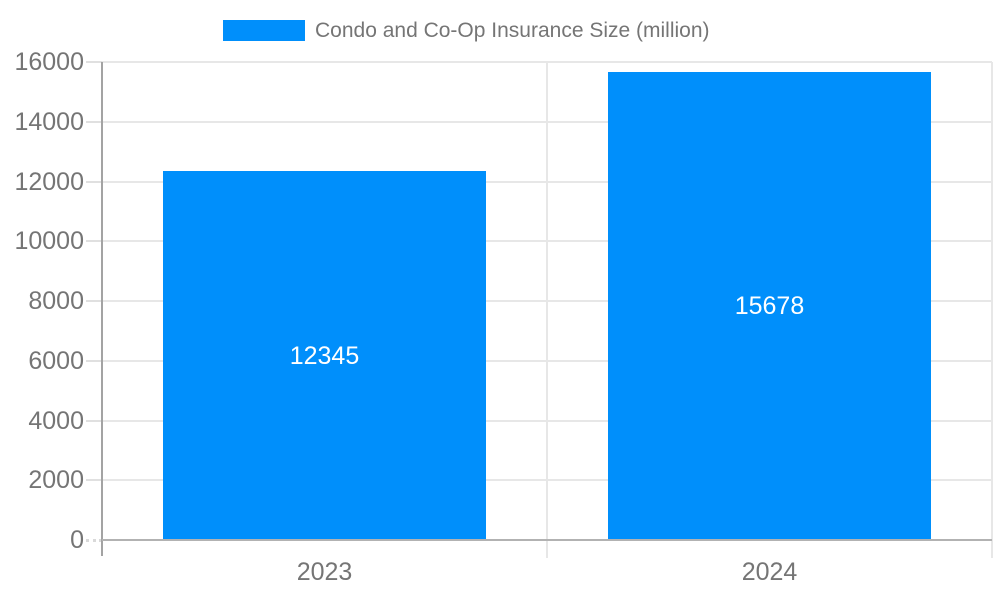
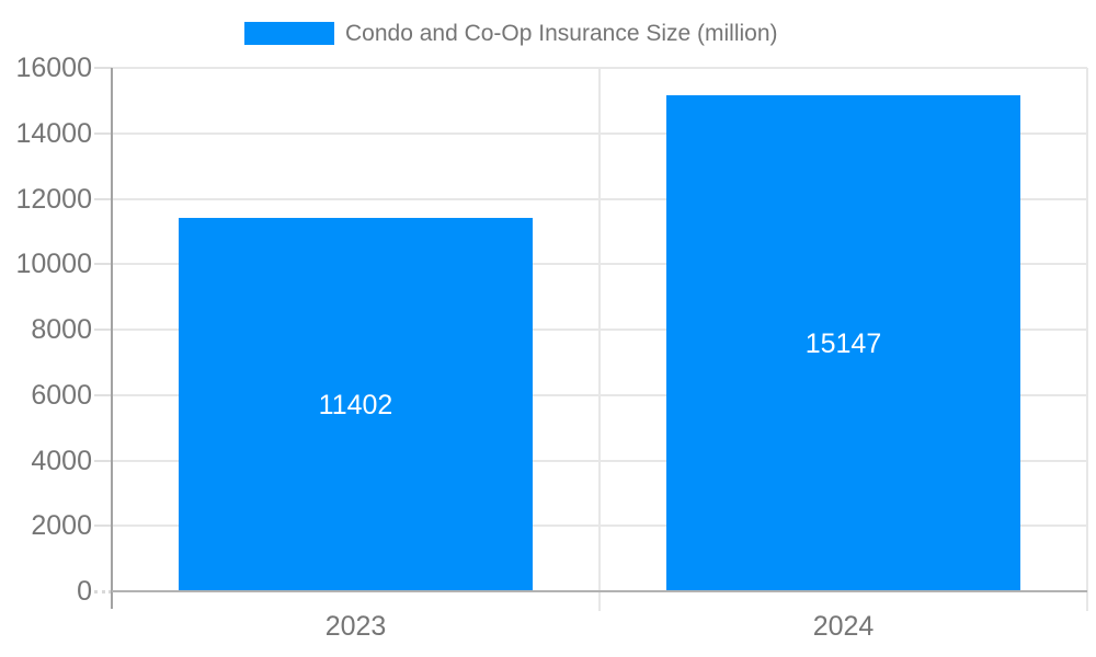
2023: 12345 -> 11402
2024: 15678 -> 15147
